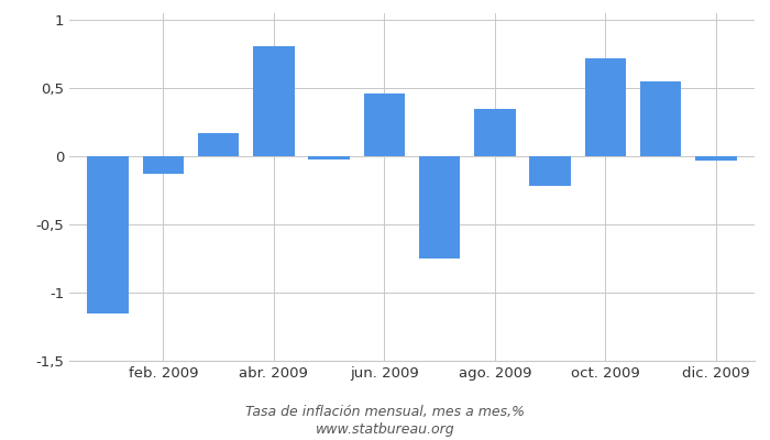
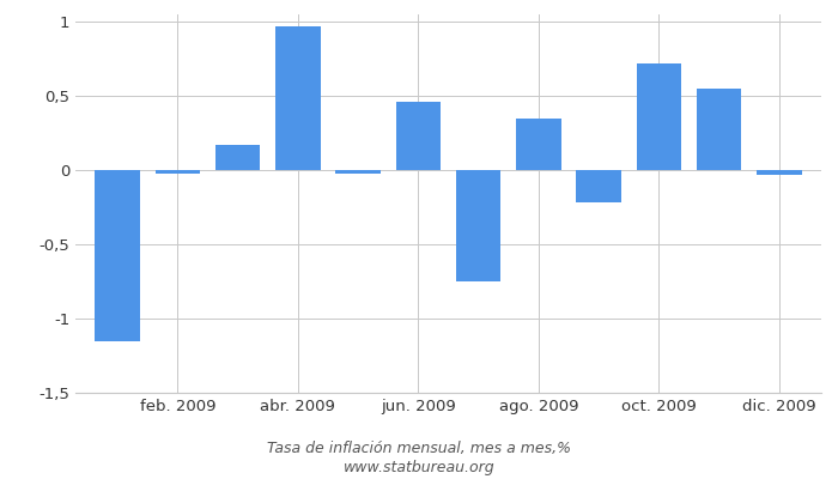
feb. 2009: -0,13 -> -0,02
abr. 2009: 0,81 -> 0,97
